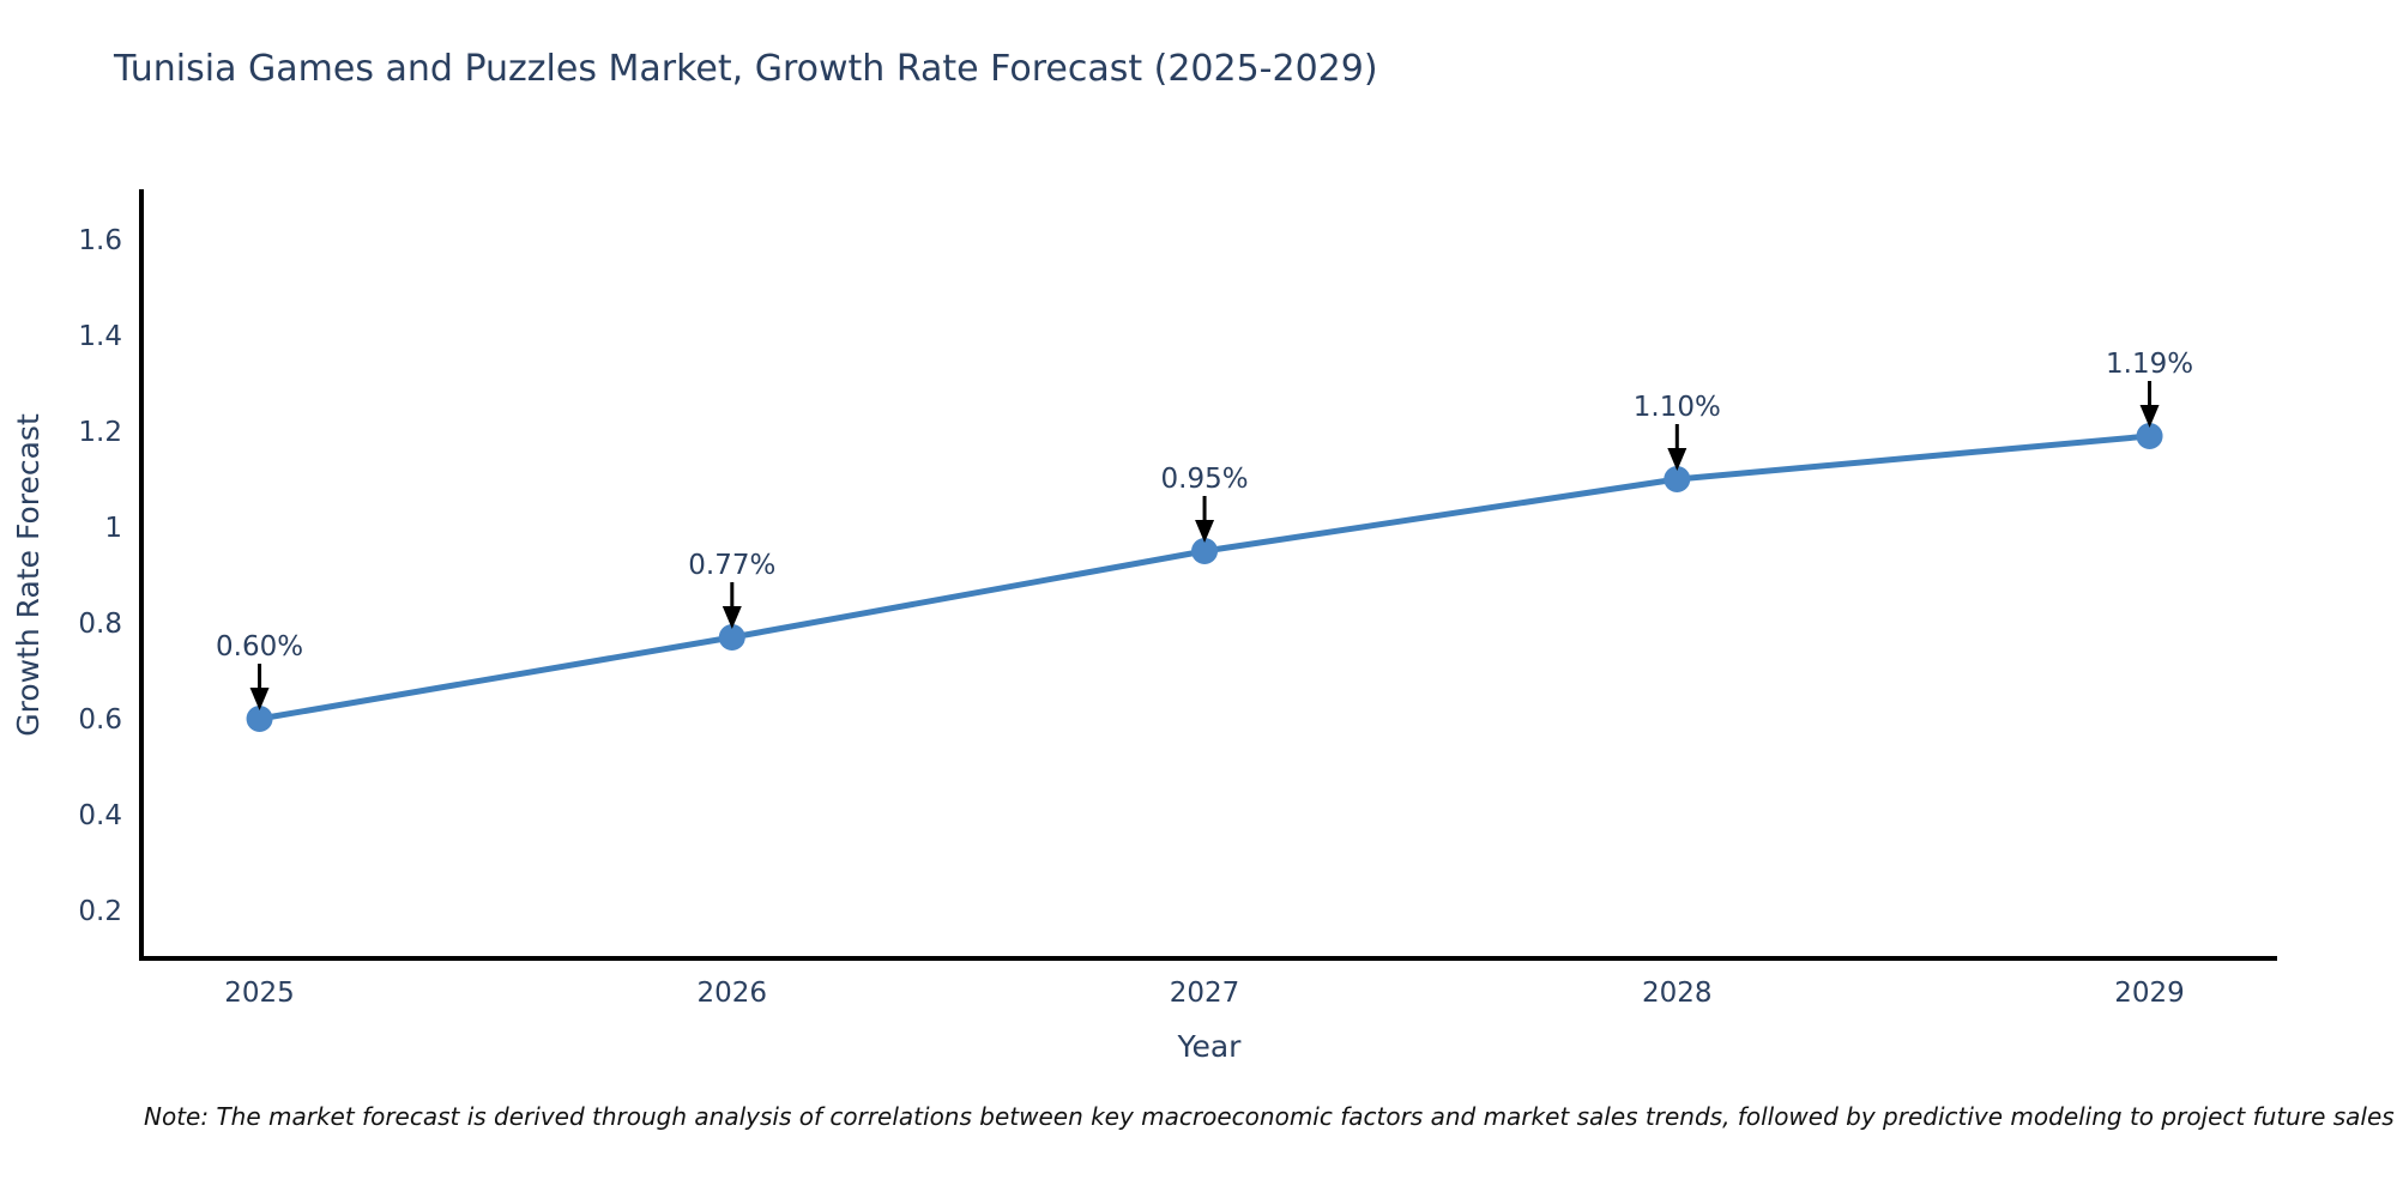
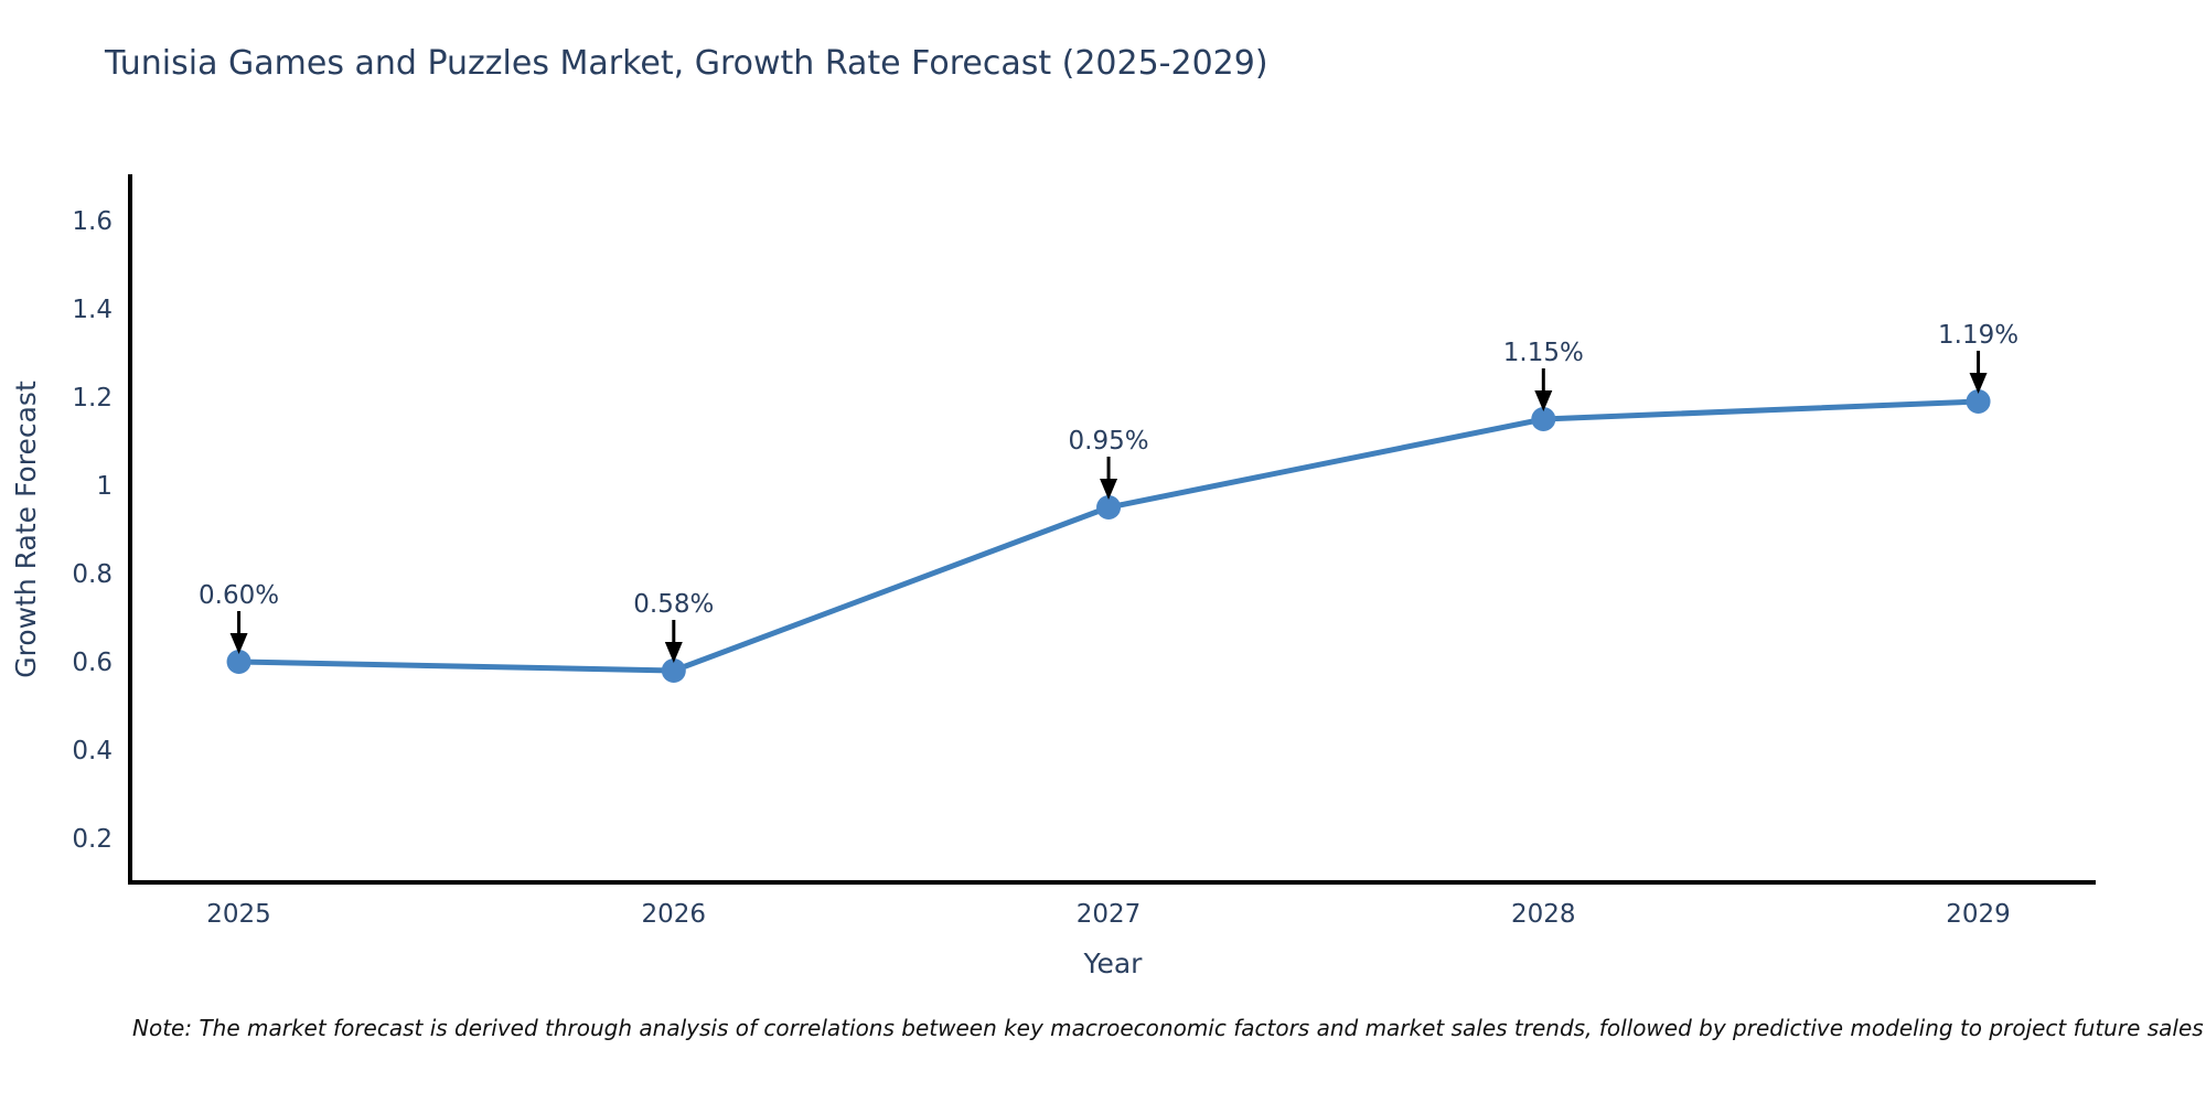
2026: 0.77% -> 0.58%
2028: 1.10% -> 1.15%
